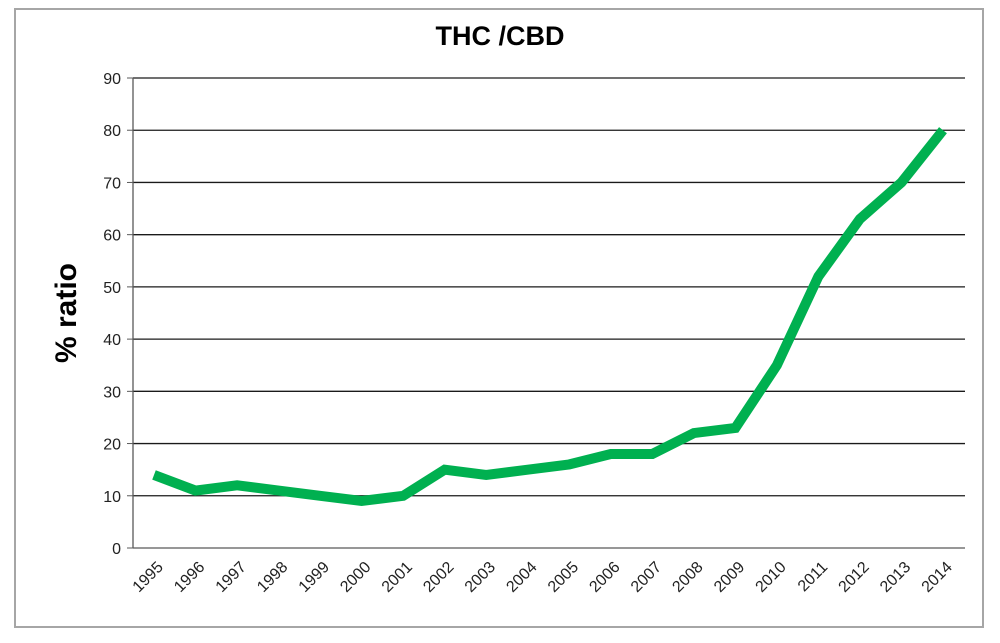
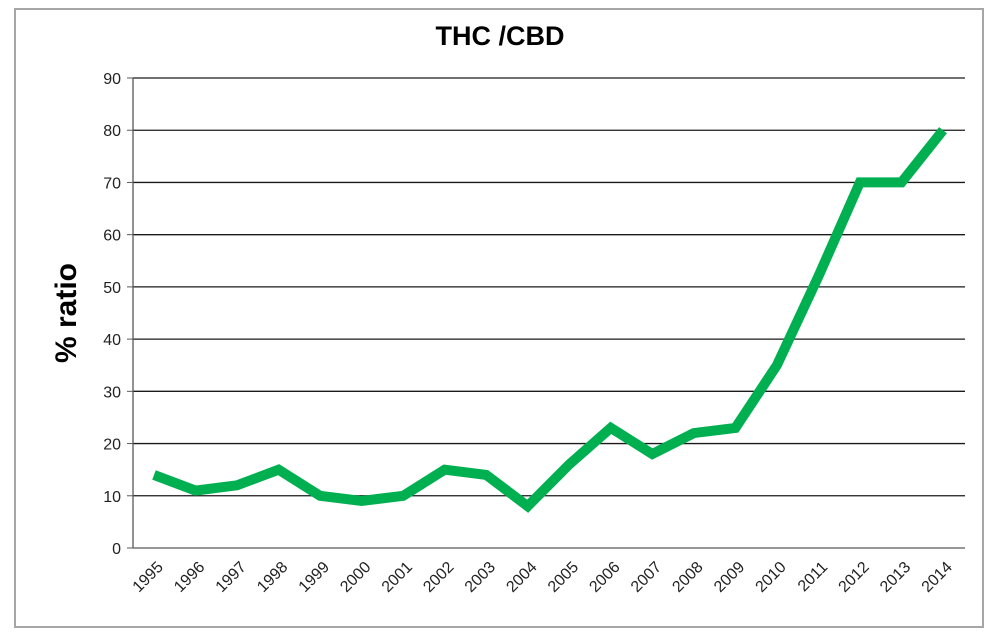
1998: 11 -> 15
2004: 15 -> 8
2006: 18 -> 23
2012: 63 -> 70
